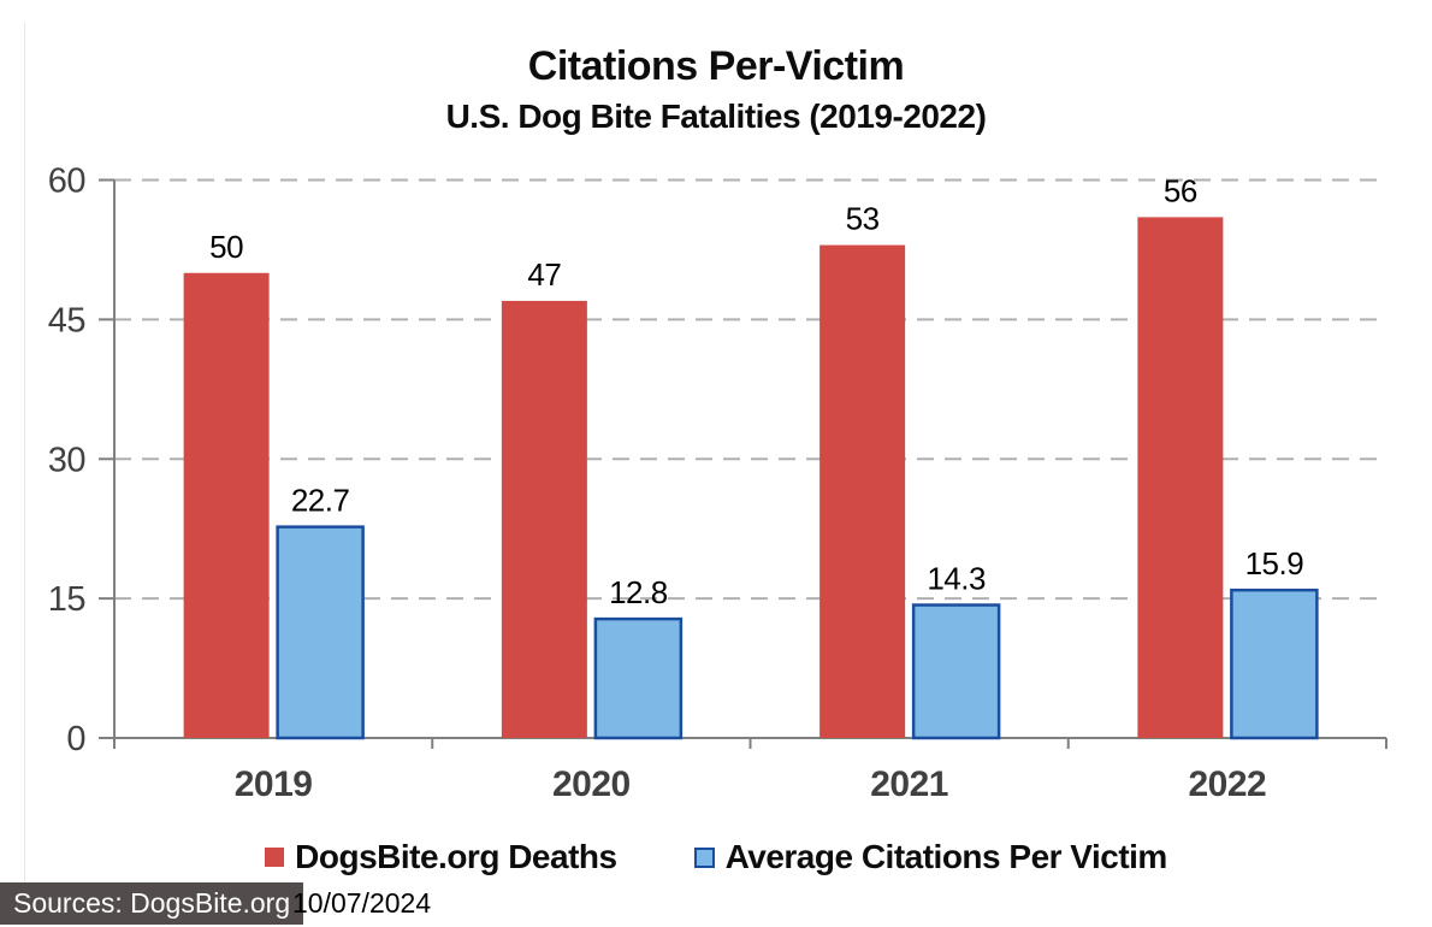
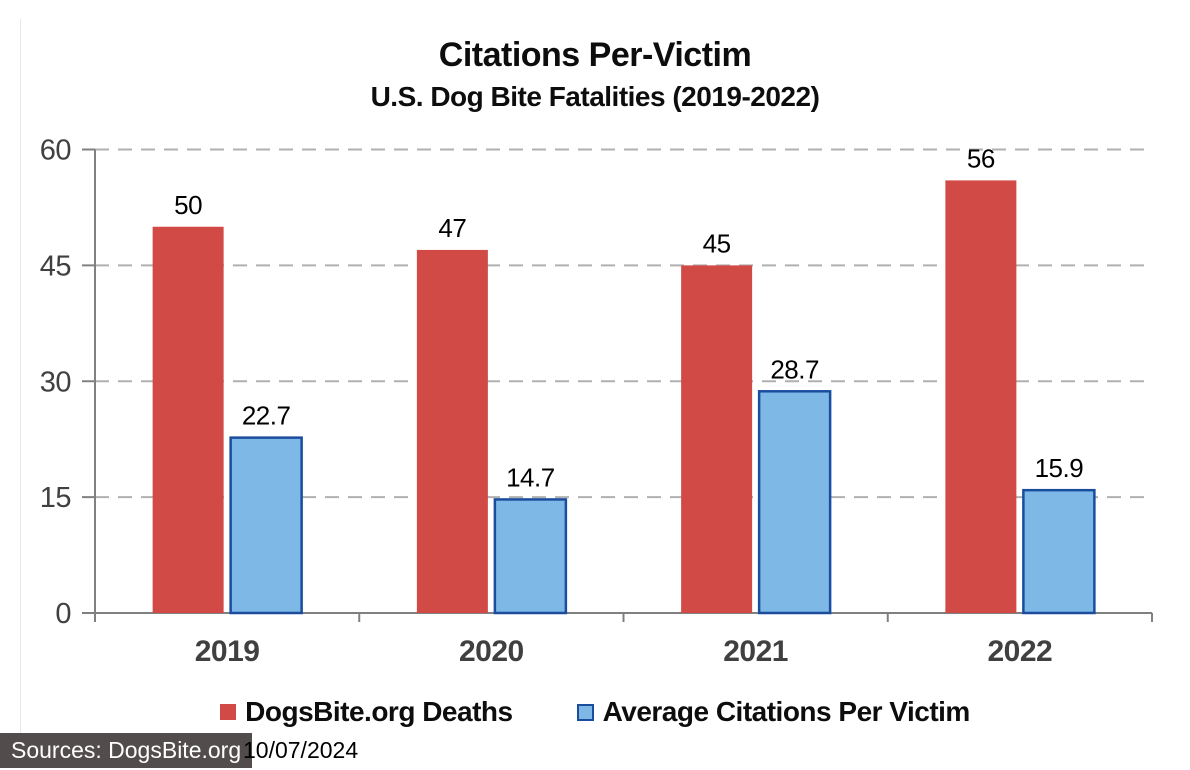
Average Citations Per Victim/2020: 12.8 -> 14.7
DogsBite.org Deaths/2021: 53 -> 45
Average Citations Per Victim/2021: 14.3 -> 28.7
